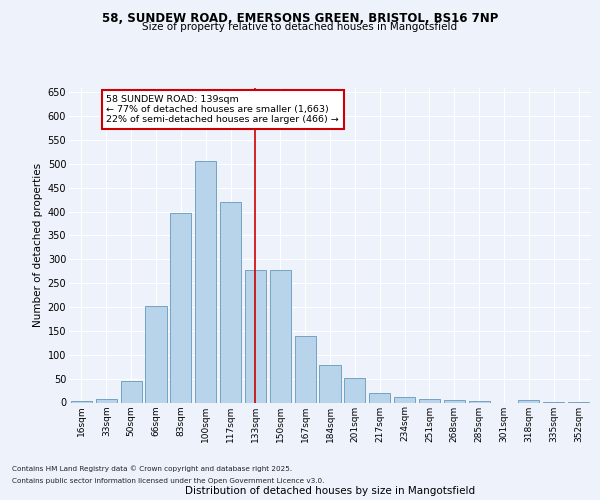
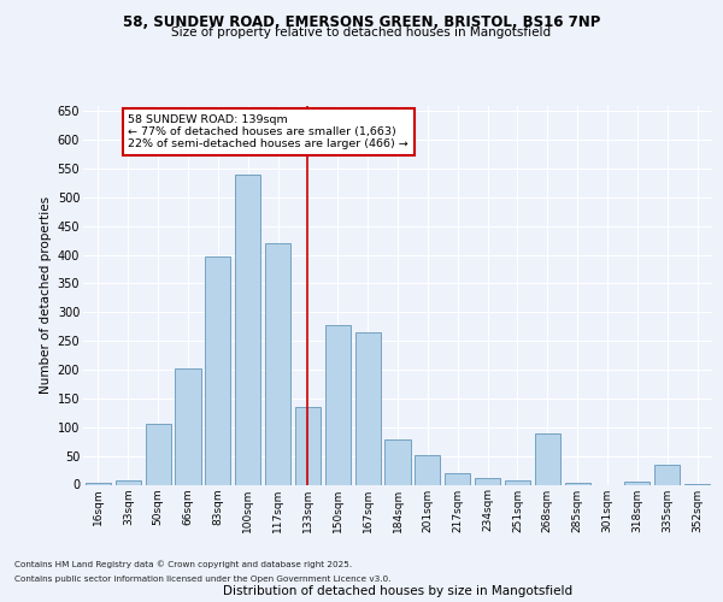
50sqm: 45 -> 105
100sqm: 507 -> 540
133sqm: 277 -> 135
167sqm: 140 -> 265
268sqm: 5 -> 90
335sqm: 2 -> 35
